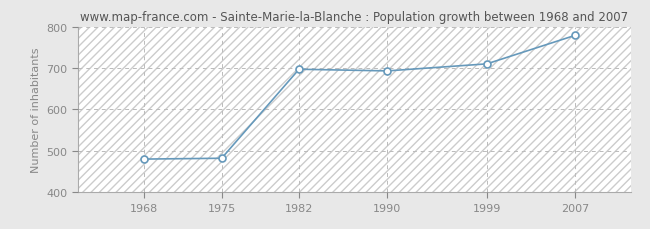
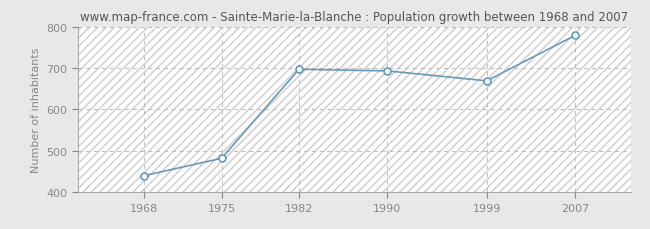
1968: 480 -> 440
1999: 710 -> 669
